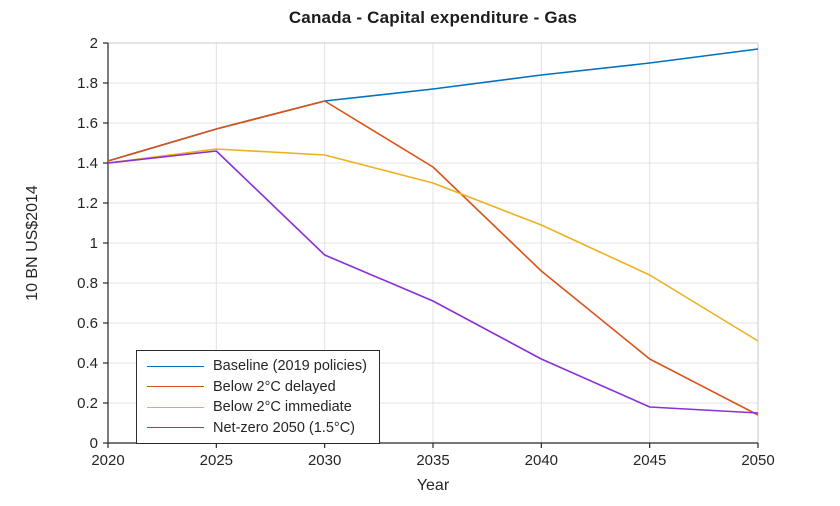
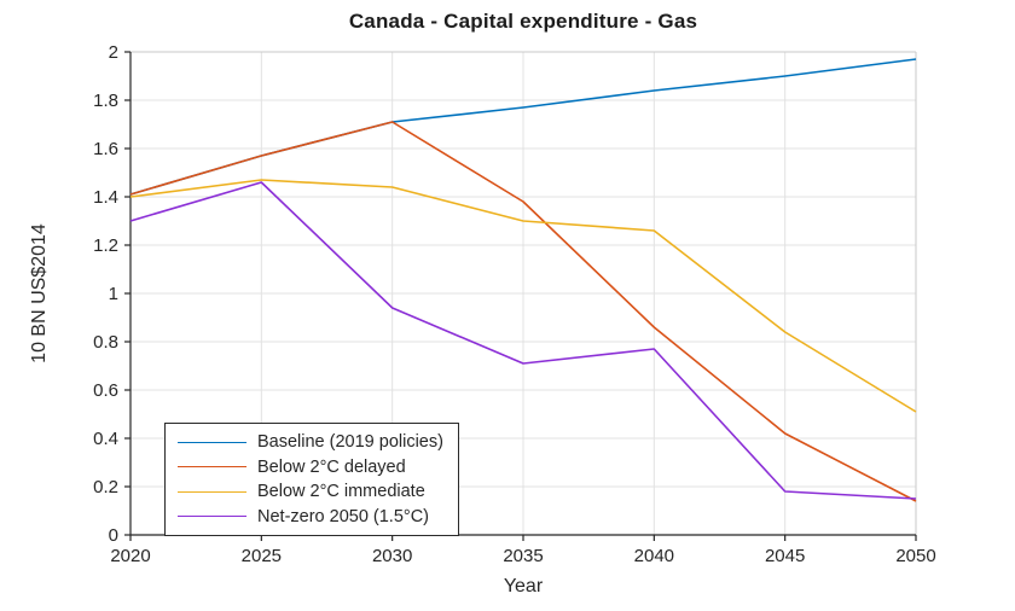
Net-zero 2050 (1.5°C)/2020: 1.40 -> 1.30
Below 2°C immediate/2040: 1.09 -> 1.26
Net-zero 2050 (1.5°C)/2040: 0.42 -> 0.77
